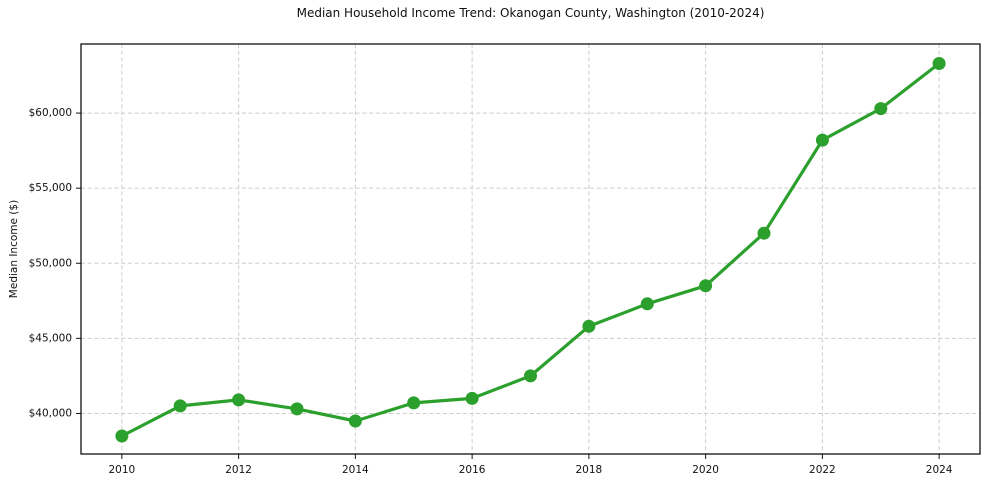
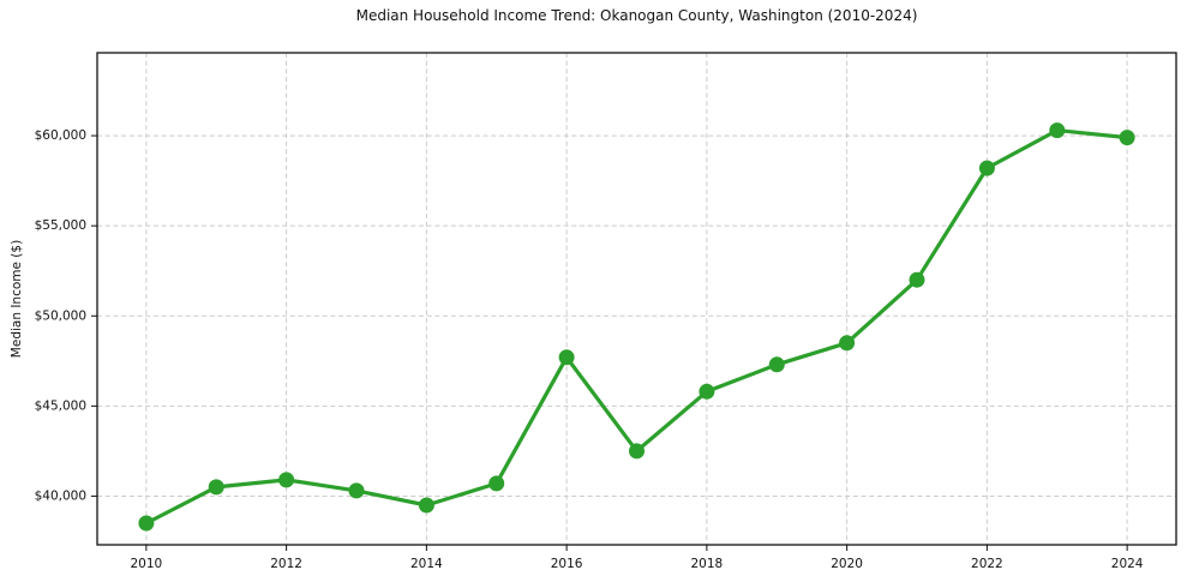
2016: $41000 -> $47700
2024: $63300 -> $59900
